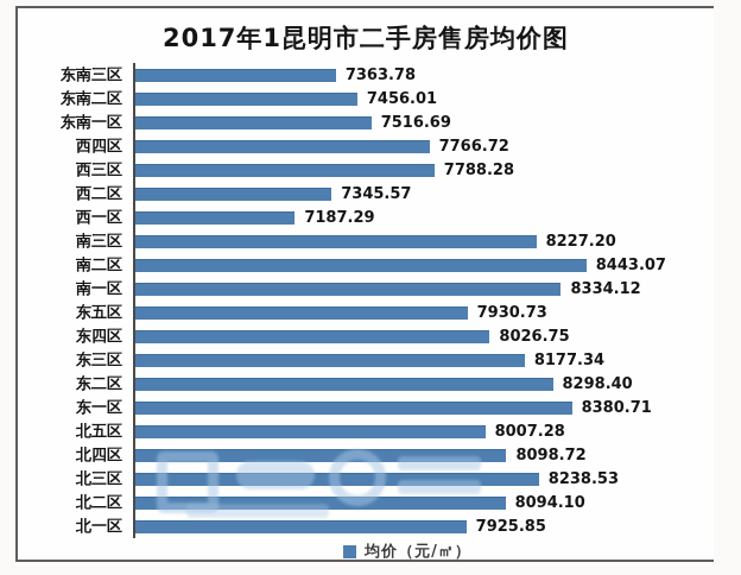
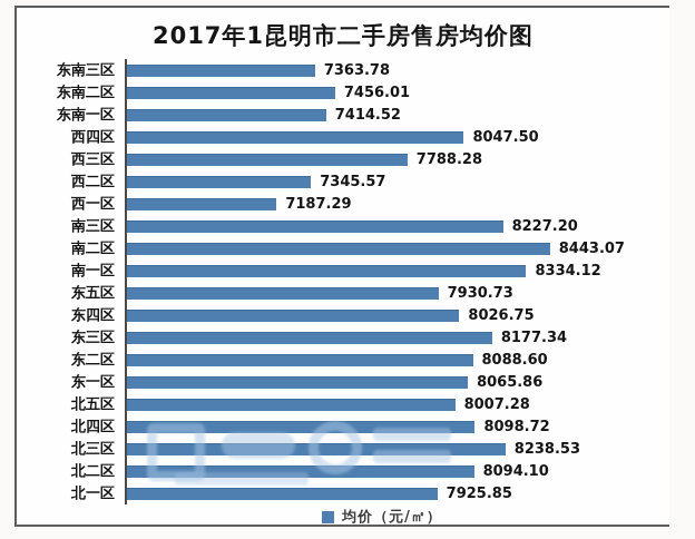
东南一区: 7516.69 -> 7414.52
西四区: 7766.72 -> 8047.50
东二区: 8298.40 -> 8088.60
东一区: 8380.71 -> 8065.86
